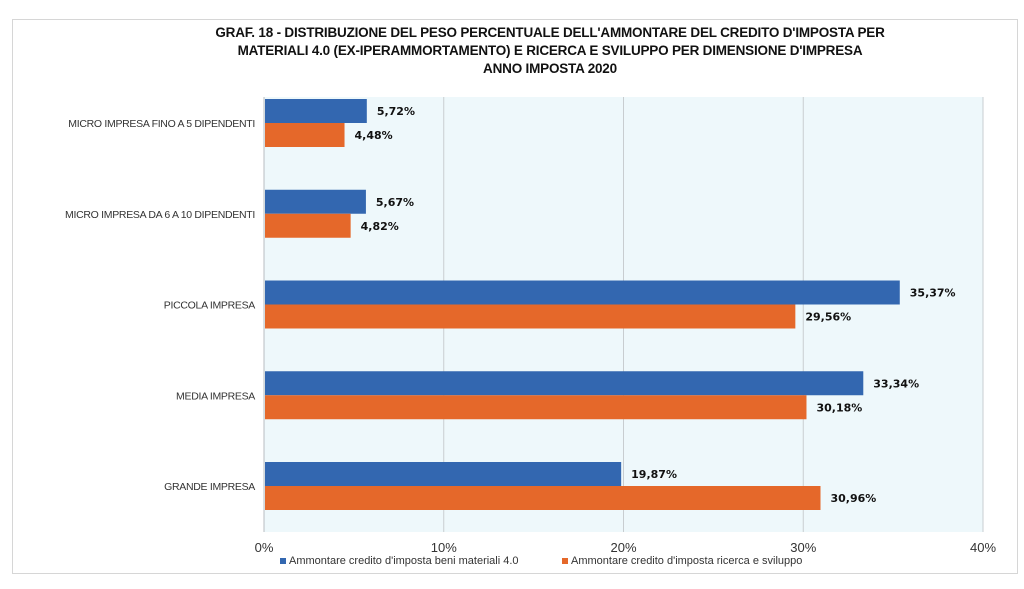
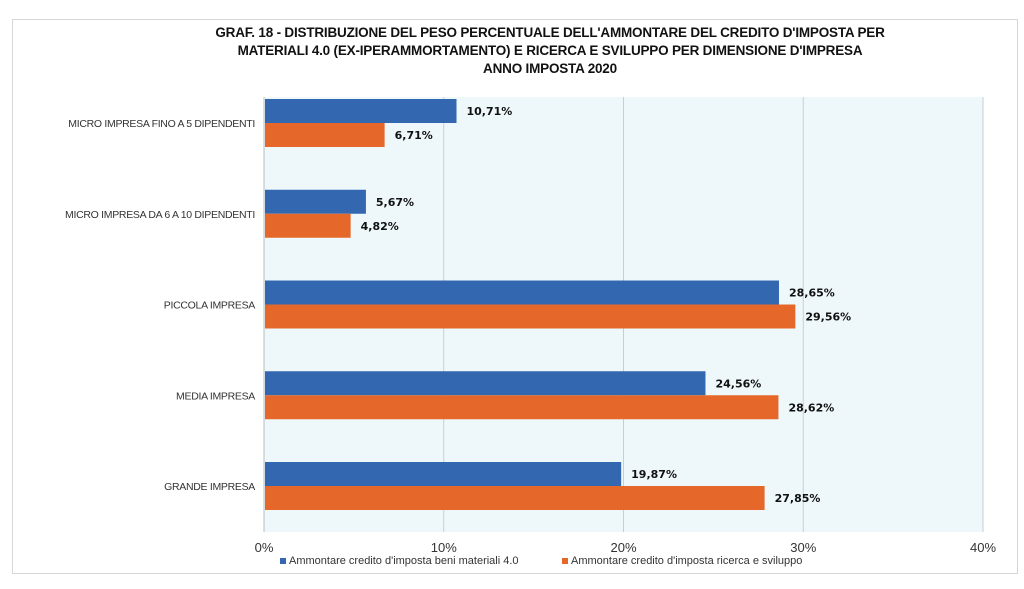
Ammontare credito d'imposta beni materiali 4.0/MICRO IMPRESA FINO A 5 DIPENDENTI: 5,72% -> 10,71%
Ammontare credito d'imposta ricerca e sviluppo/MICRO IMPRESA FINO A 5 DIPENDENTI: 4,48% -> 6,71%
Ammontare credito d'imposta beni materiali 4.0/PICCOLA IMPRESA: 35,37% -> 28,65%
Ammontare credito d'imposta beni materiali 4.0/MEDIA IMPRESA: 33,34% -> 24,56%
Ammontare credito d'imposta ricerca e sviluppo/MEDIA IMPRESA: 30,18% -> 28,62%
Ammontare credito d'imposta ricerca e sviluppo/GRANDE IMPRESA: 30,96% -> 27,85%
